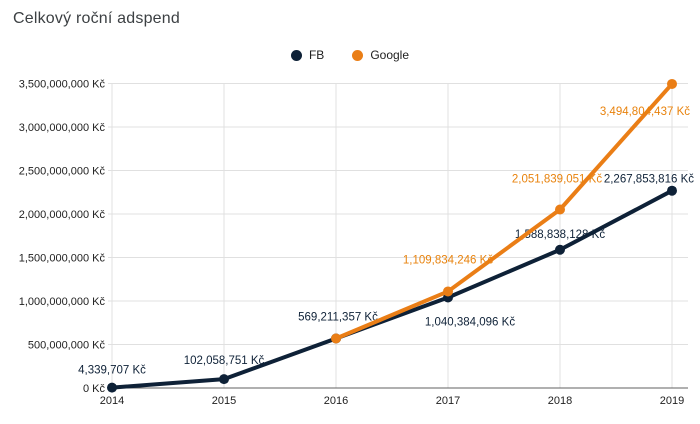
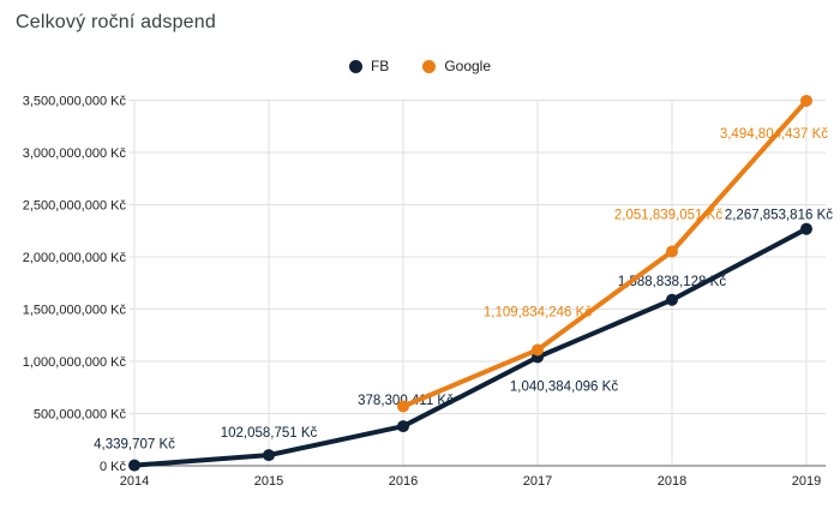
FB/2016: 569,211,357 -> 378,300,411
